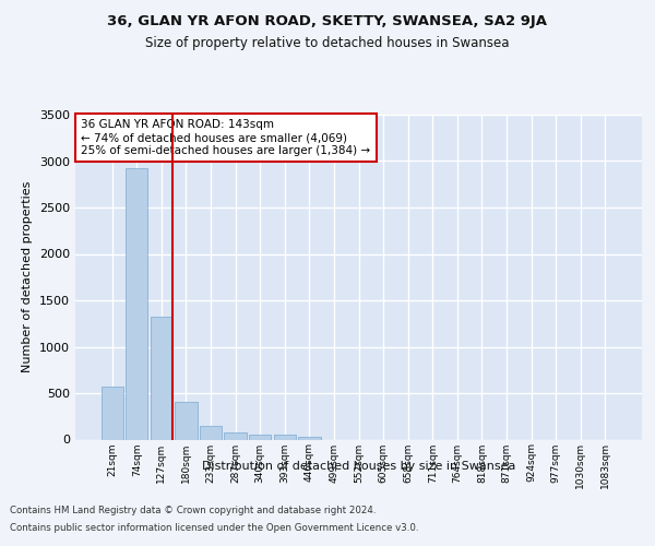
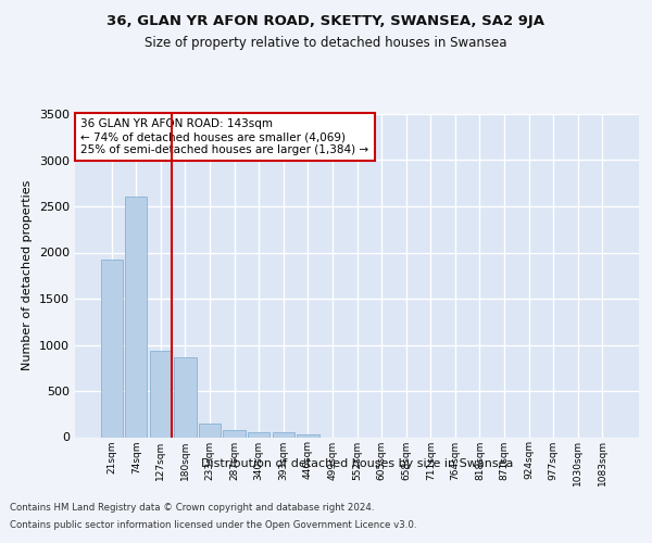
21sqm: 570 -> 1920
74sqm: 2920 -> 2600
127sqm: 1320 -> 940
180sqm: 410 -> 860
